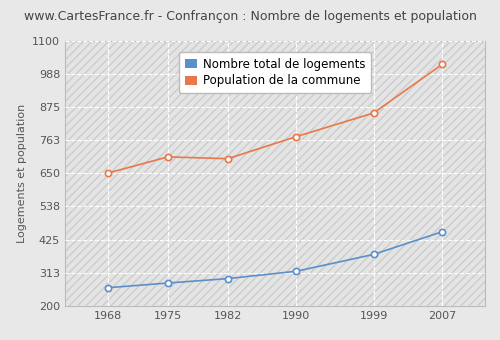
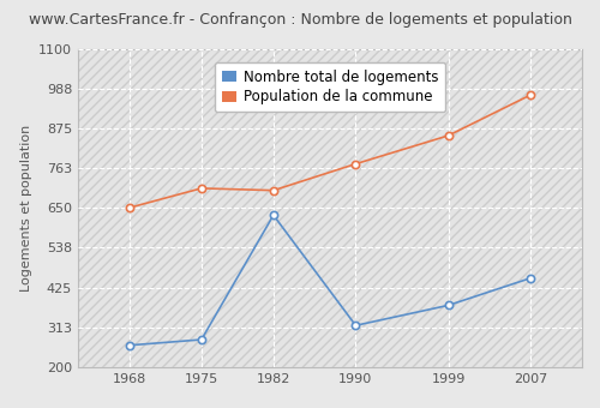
Nombre total de logements/1982: 293 -> 630
Population de la commune/2007: 1020 -> 970
